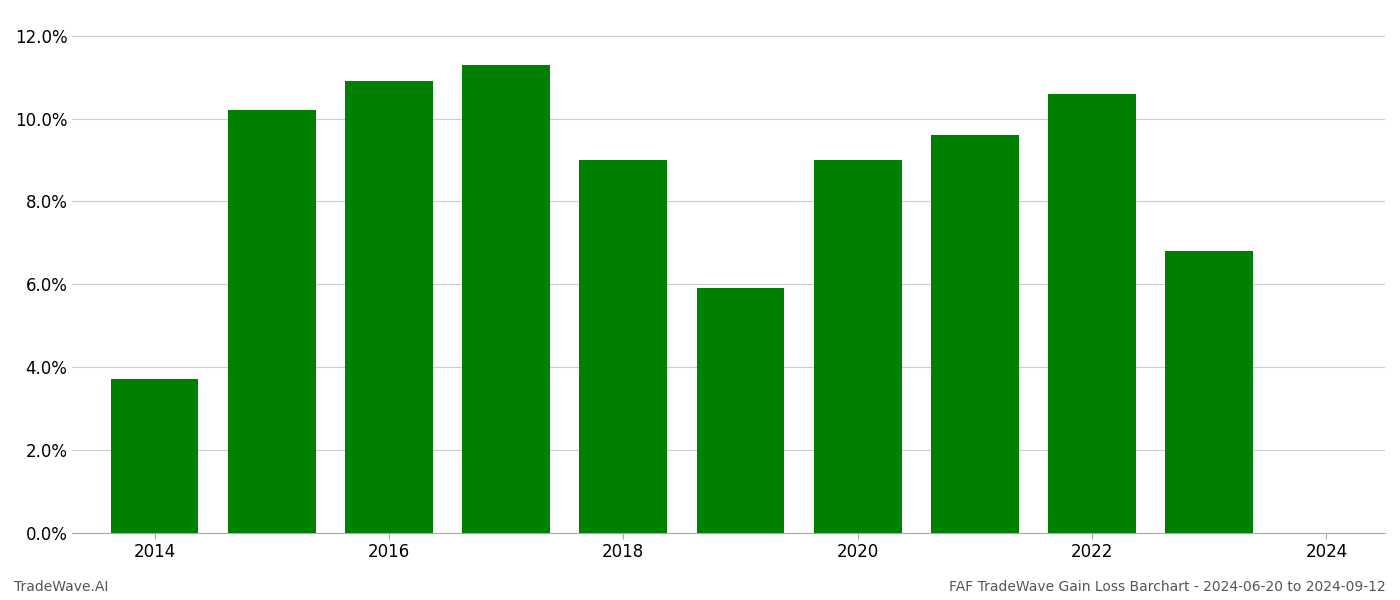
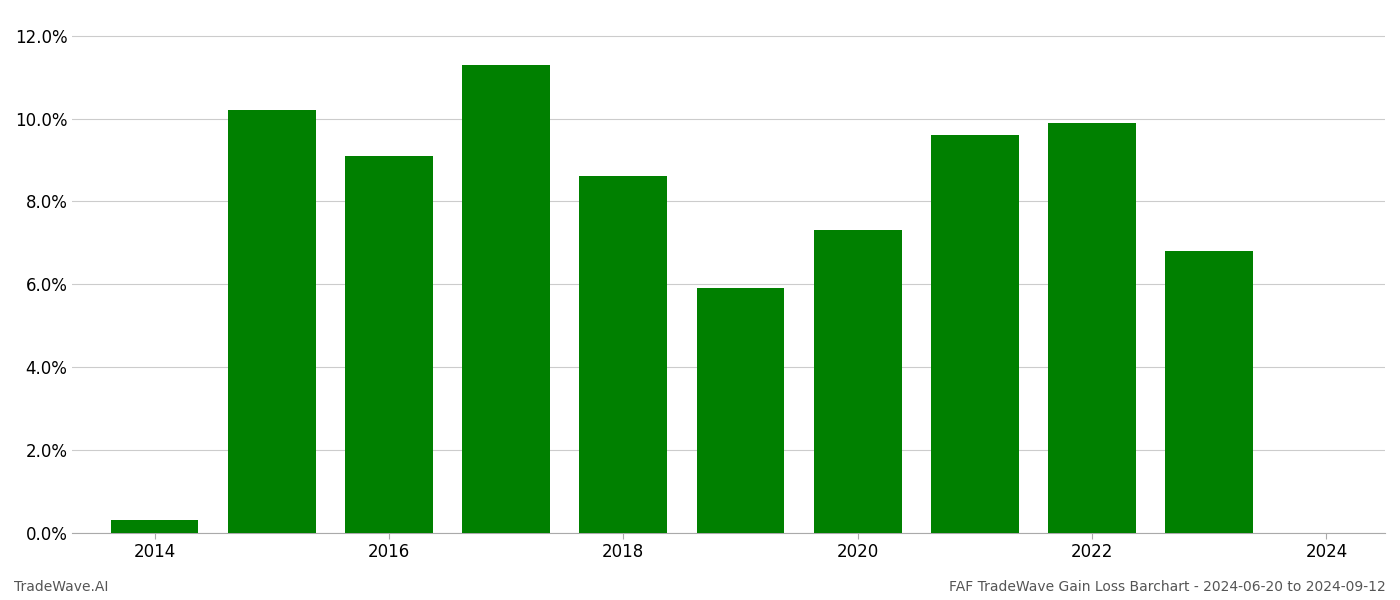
2014: 3.7% -> 0.3%
2016: 10.9% -> 9.1%
2018: 9.0% -> 8.6%
2020: 9.0% -> 7.3%
2022: 10.6% -> 9.9%
